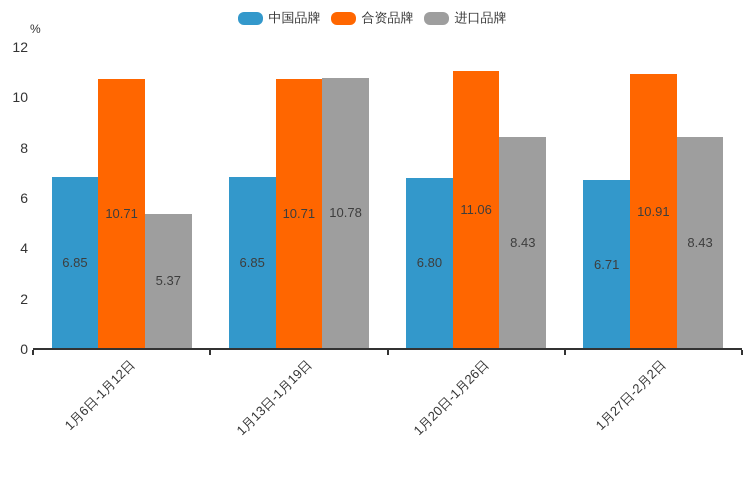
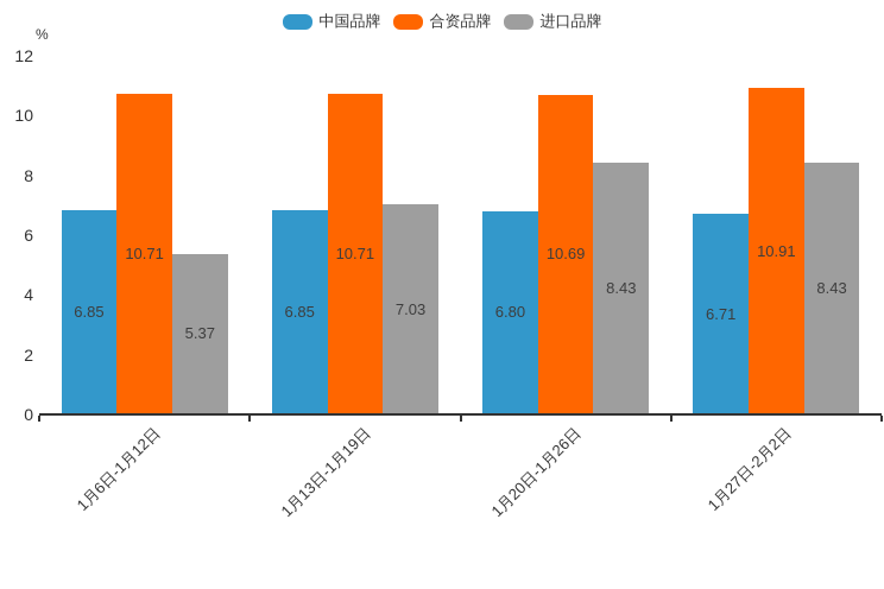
进口品牌/1月13日-1月19日: 10.78 -> 7.03
合资品牌/1月20日-1月26日: 11.06 -> 10.69
